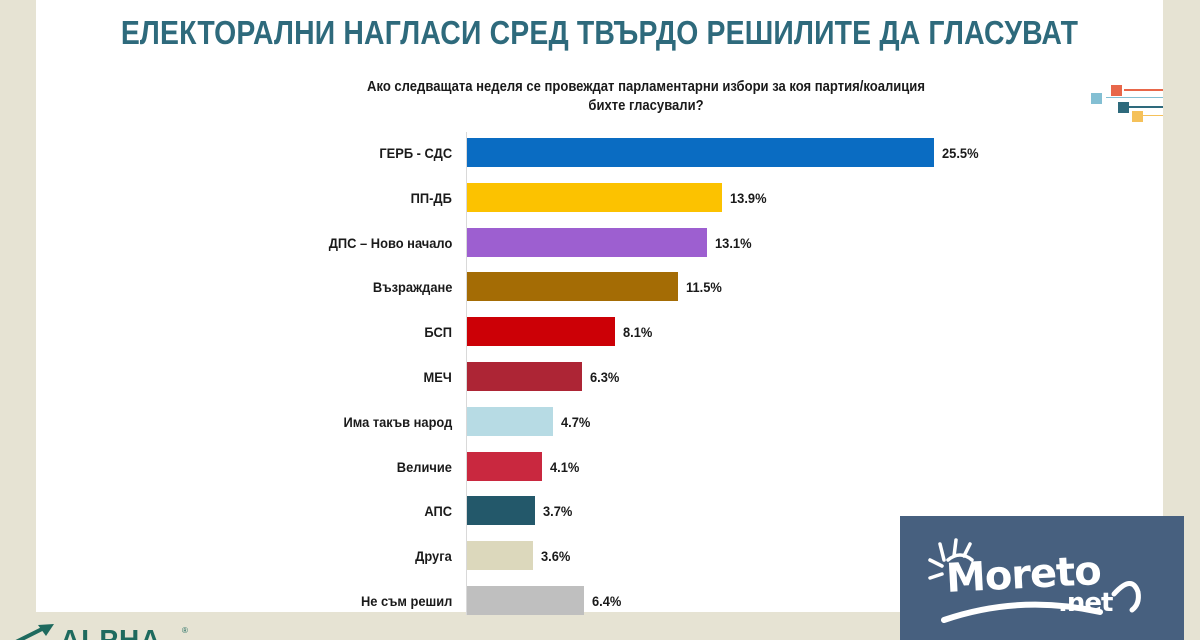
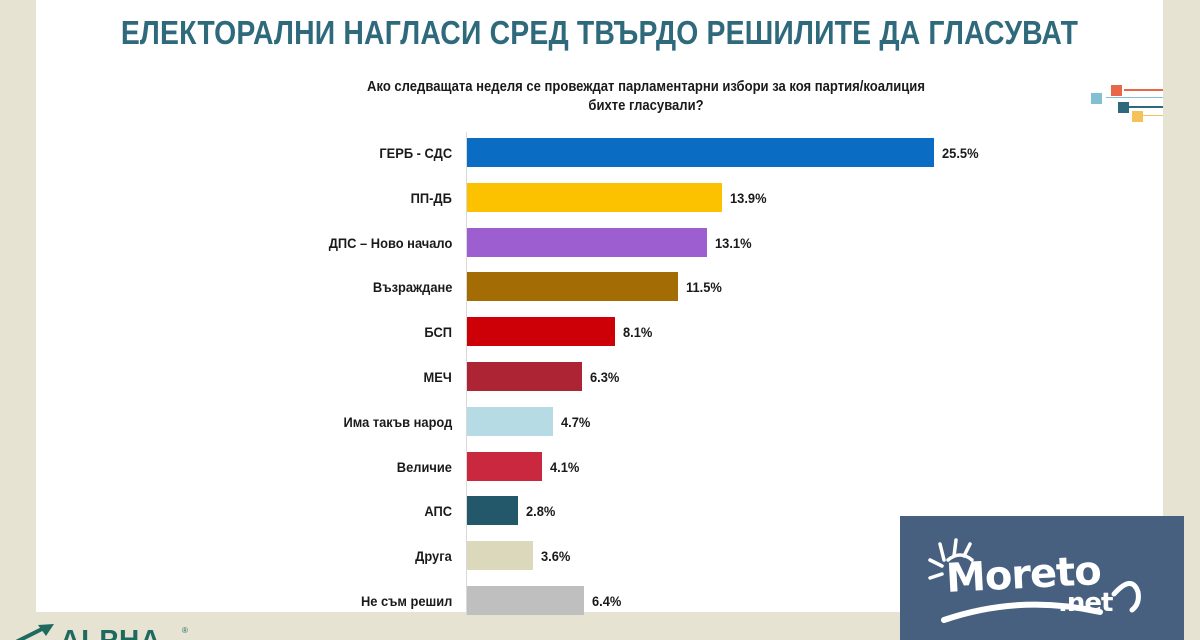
АПС: 3.7% -> 2.8%
